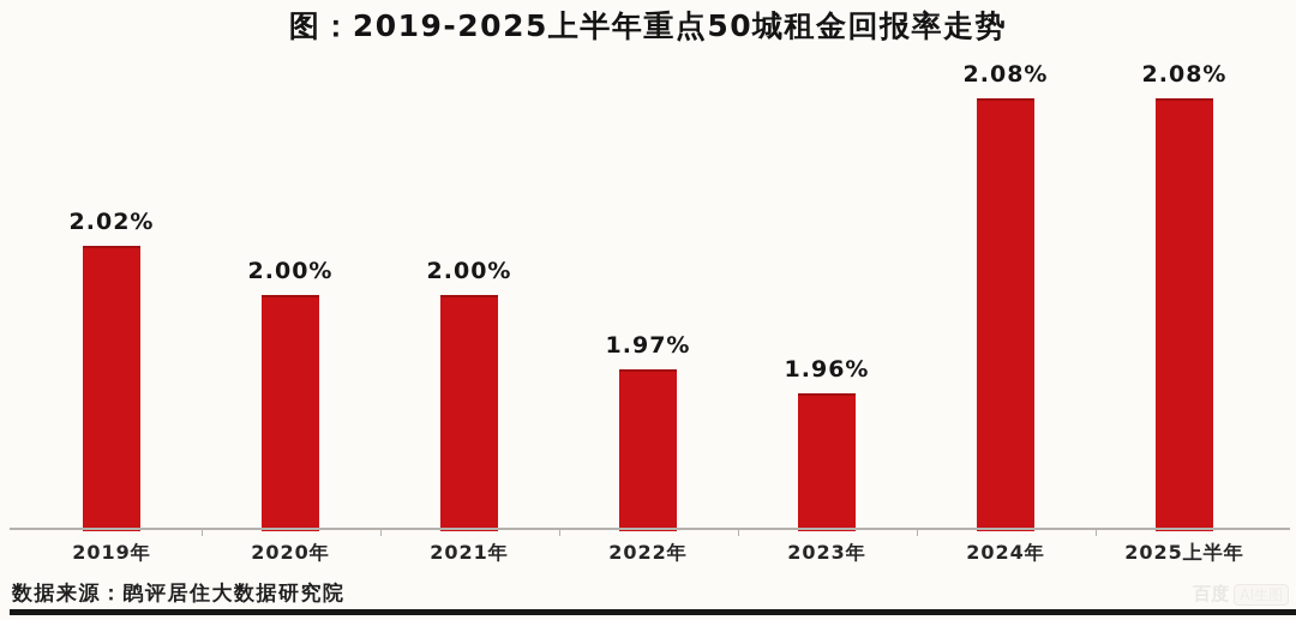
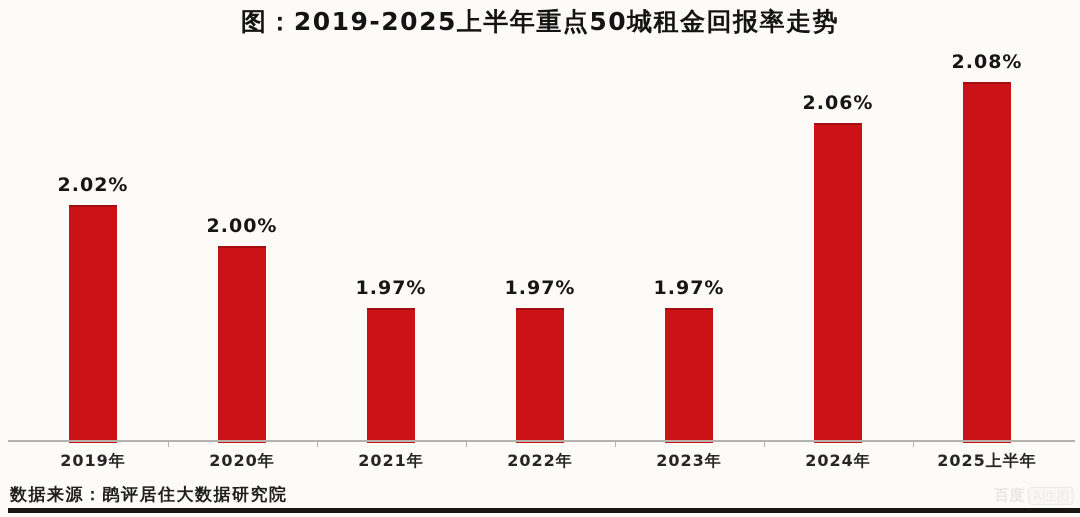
2021年: 2.00% -> 1.97%
2023年: 1.96% -> 1.97%
2024年: 2.08% -> 2.06%
